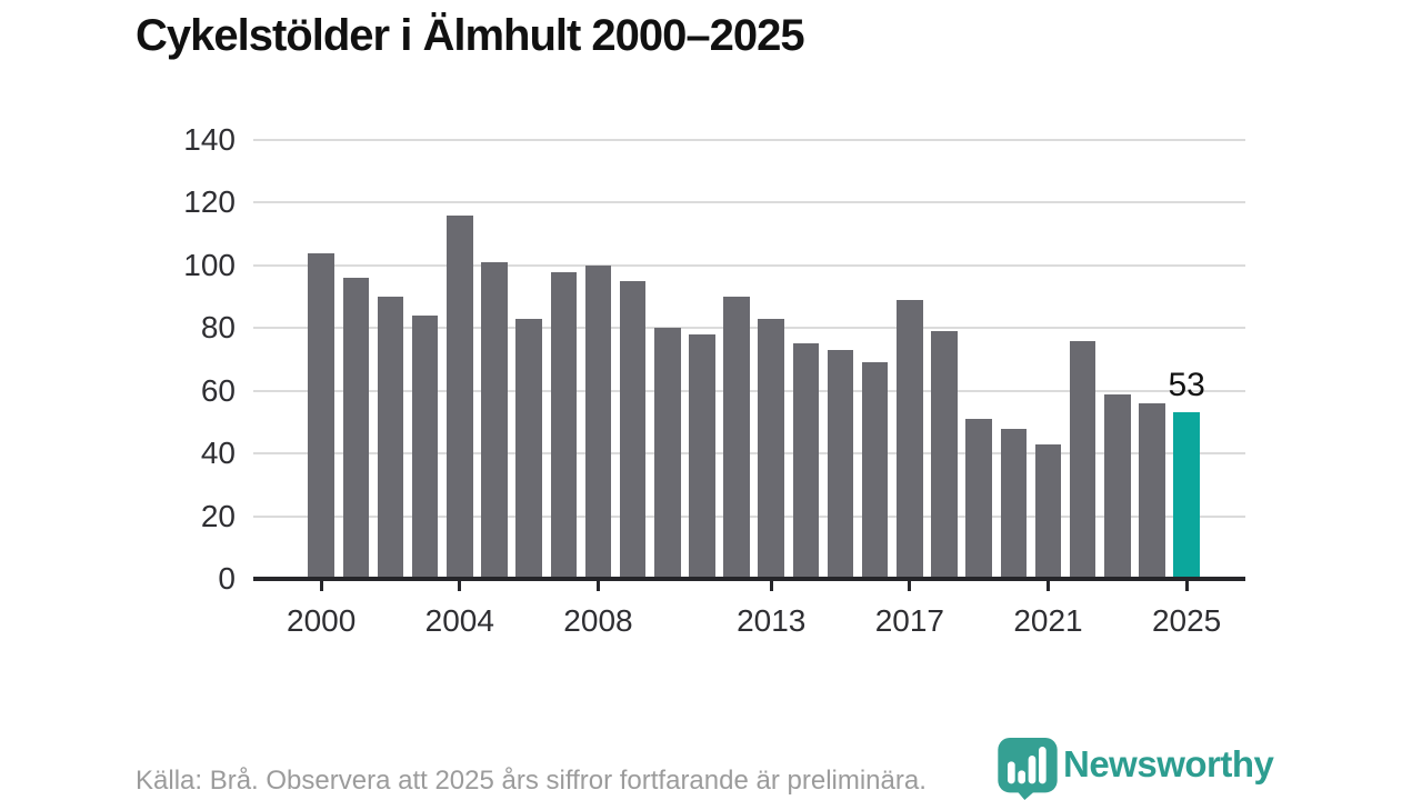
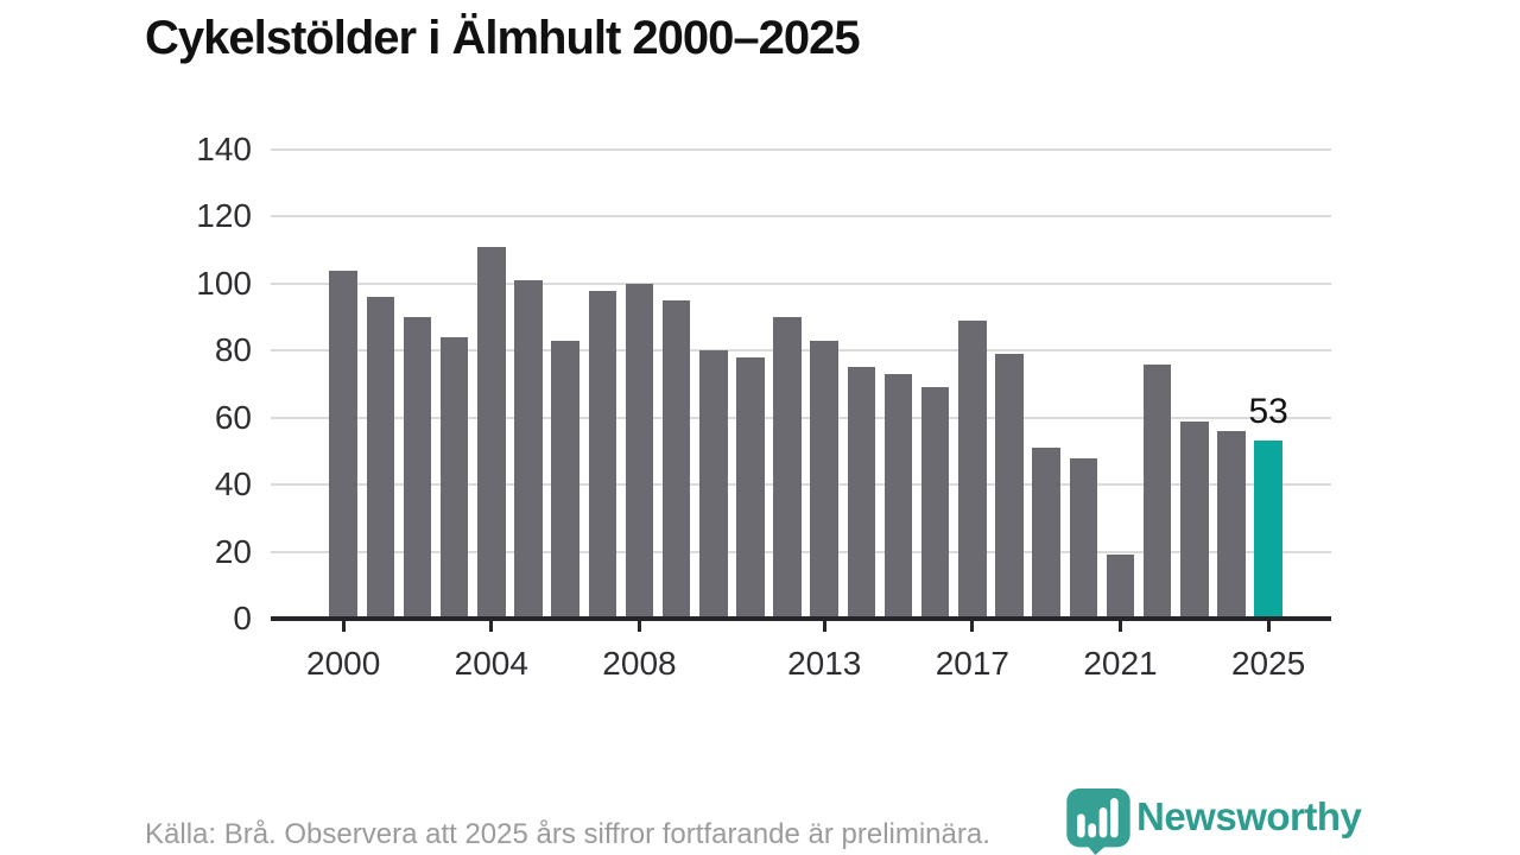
2004: 116 -> 111
2021: 43 -> 19
